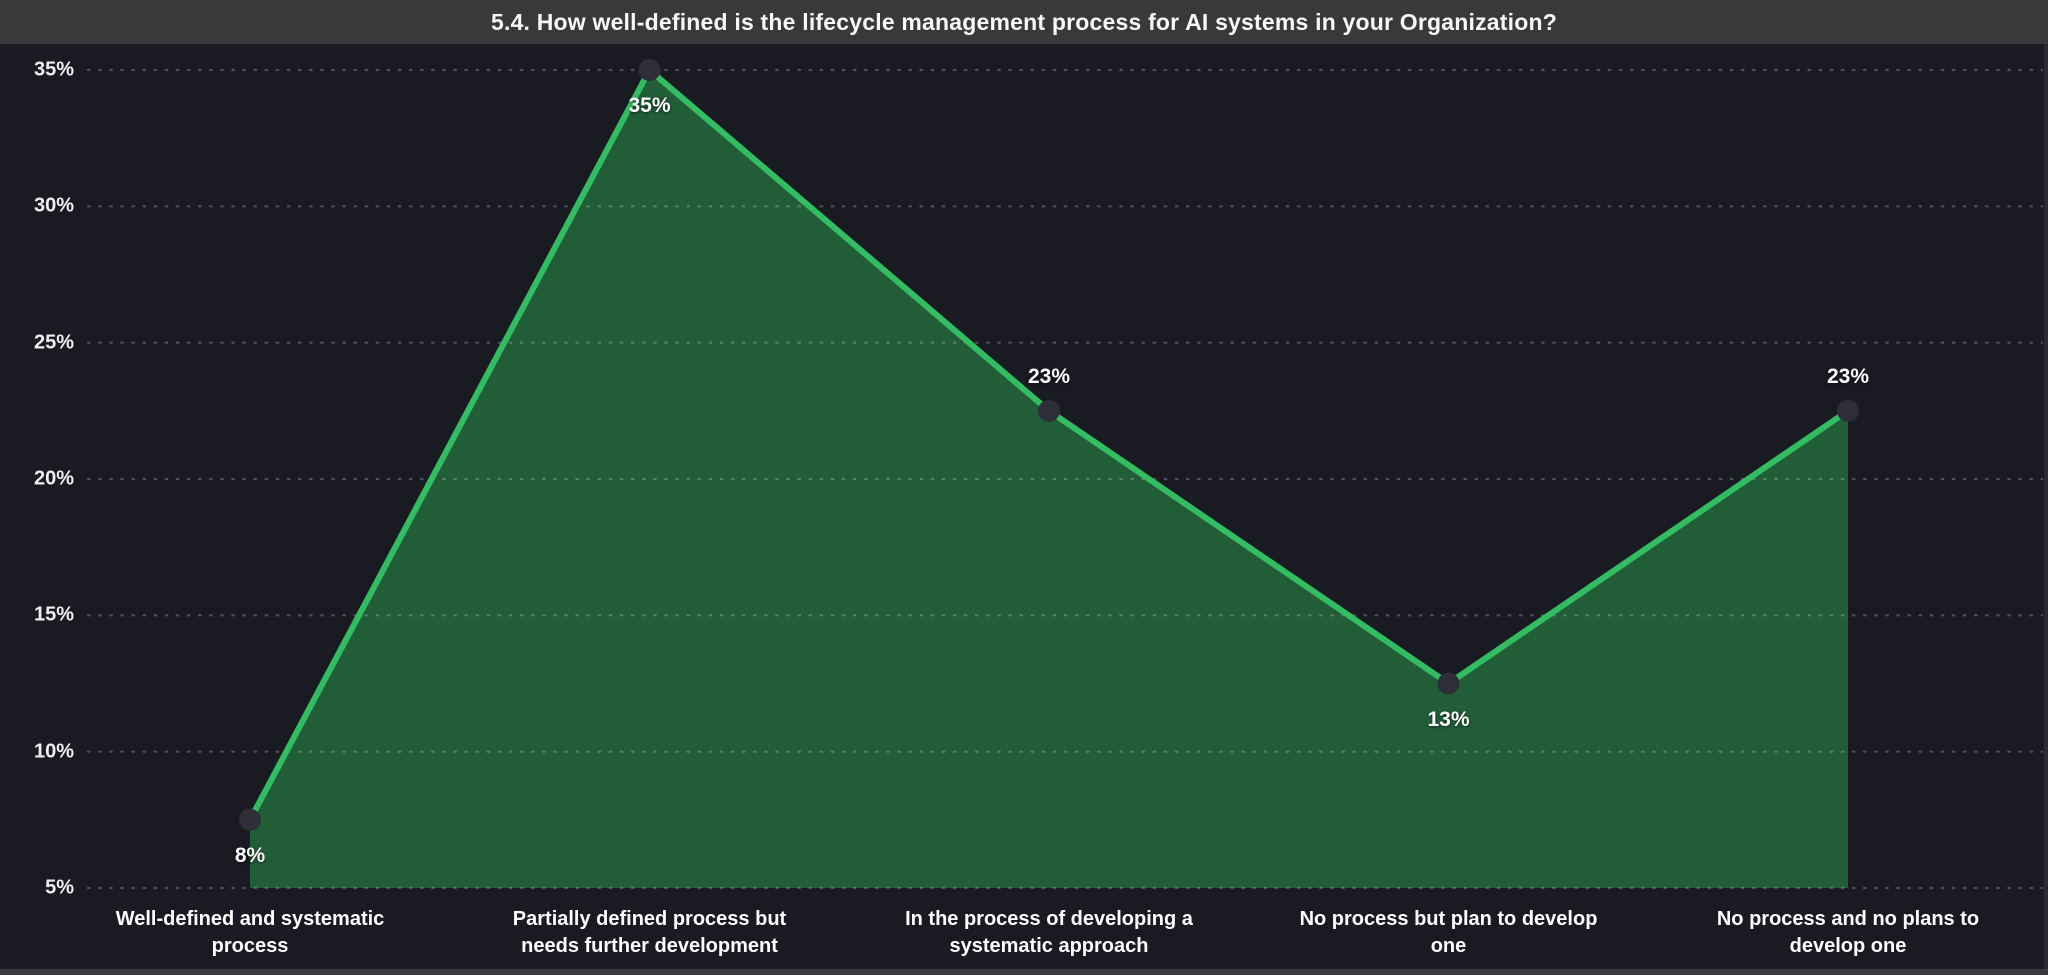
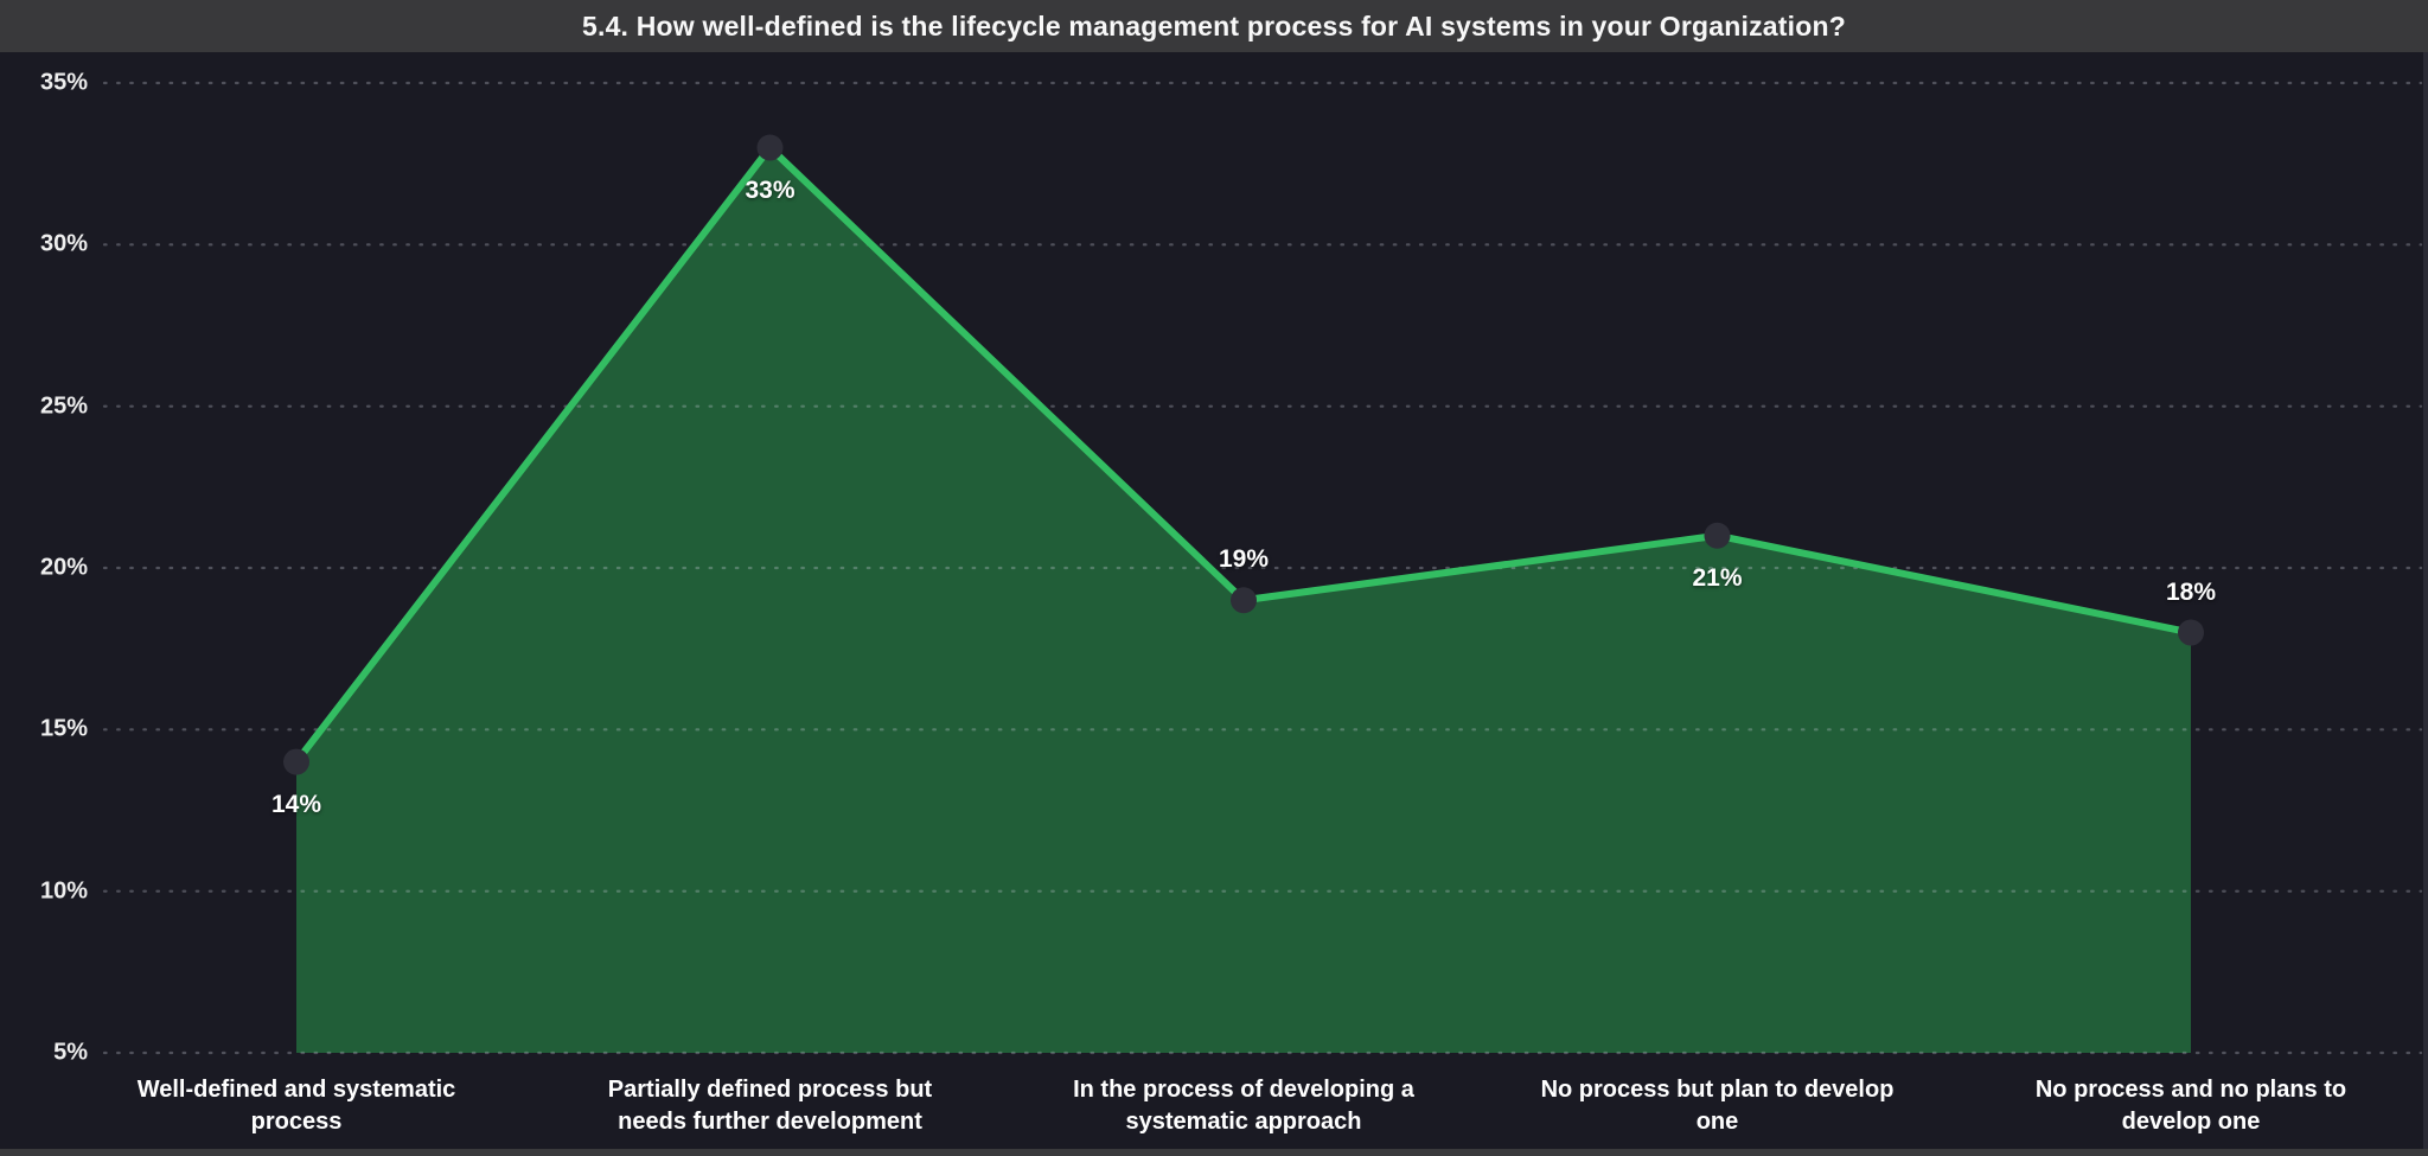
Well-defined and systematic process: 8% -> 14%
Partially defined process but needs further development: 35% -> 33%
In the process of developing a systematic approach: 23% -> 19%
No process but plan to develop one: 13% -> 21%
No process and no plans to develop one: 23% -> 18%
